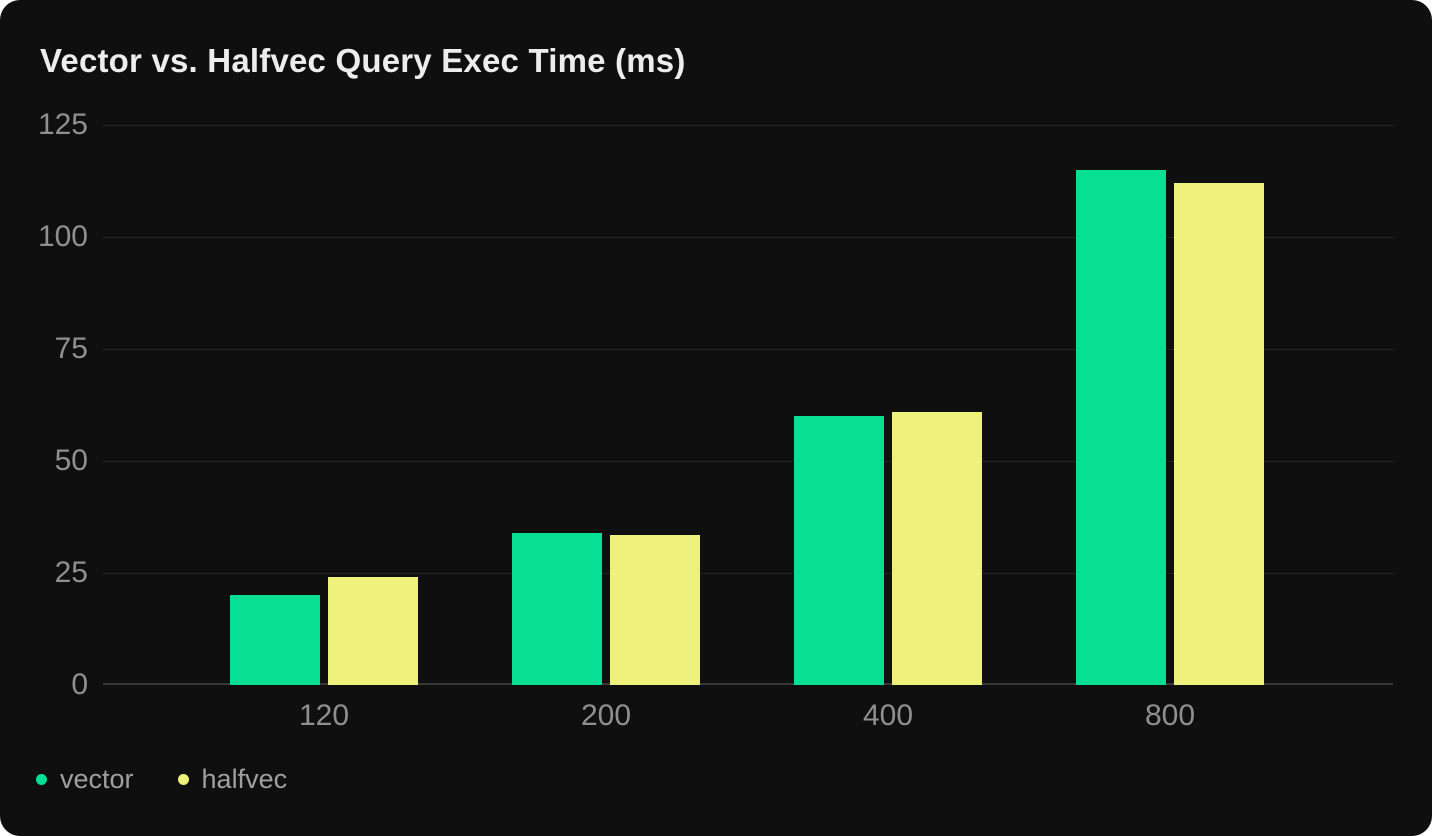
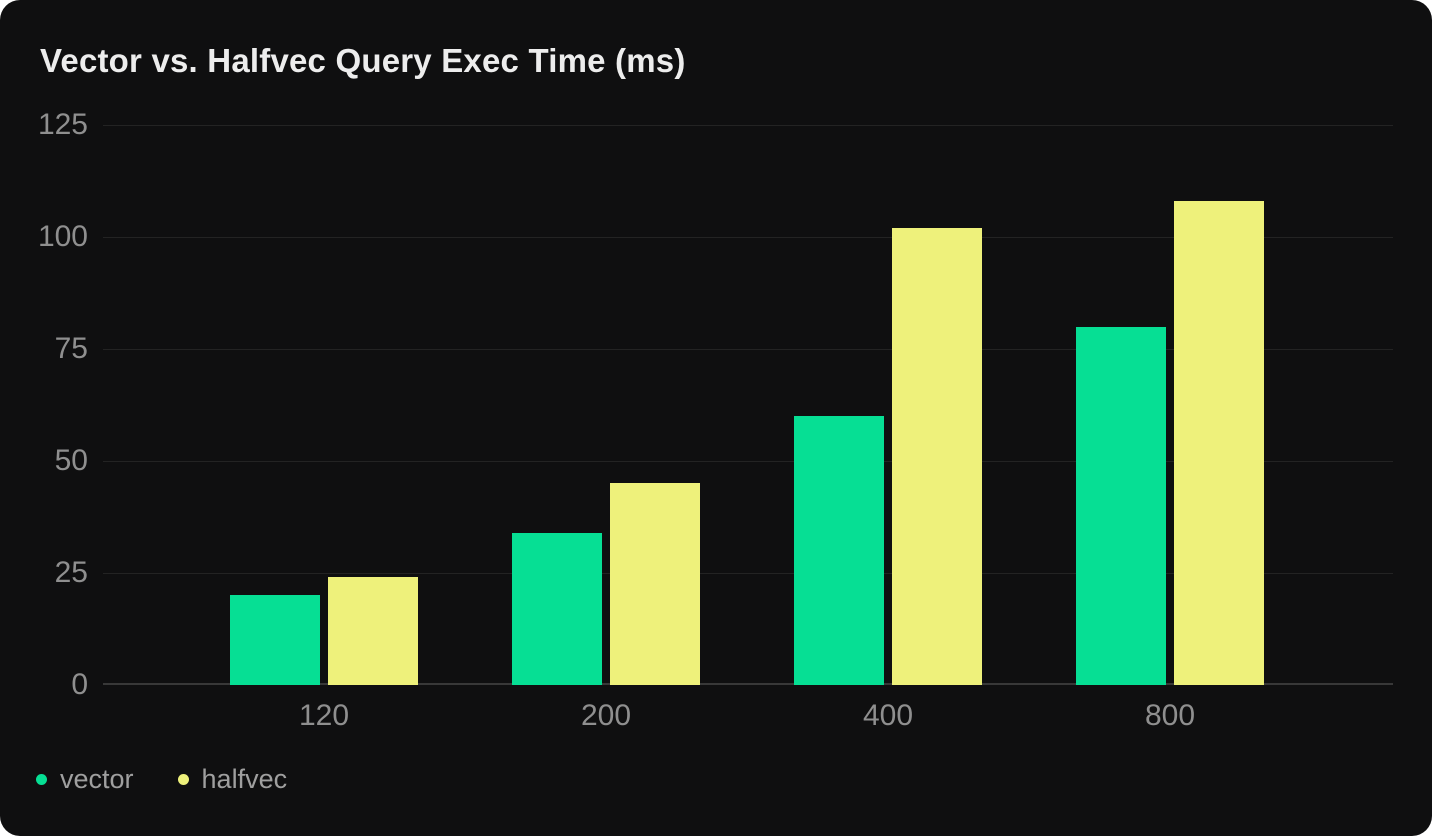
halfvec/200: 34 -> 45
halfvec/400: 61 -> 102
vector/800: 115 -> 80
halfvec/800: 112 -> 108
